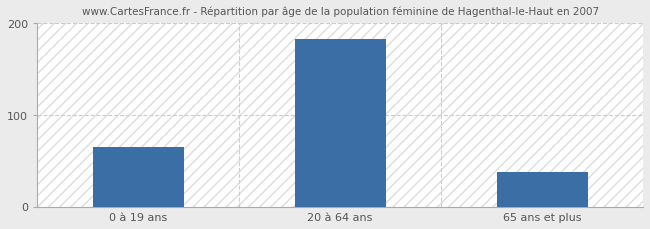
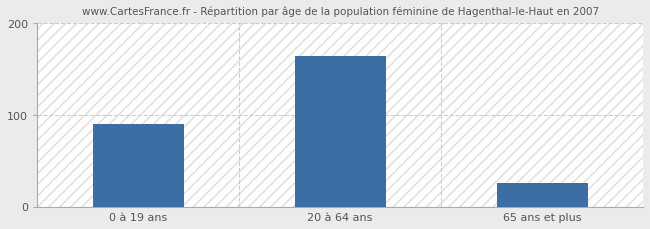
0 à 19 ans: 65 -> 90
20 à 64 ans: 182 -> 164
65 ans et plus: 38 -> 26
